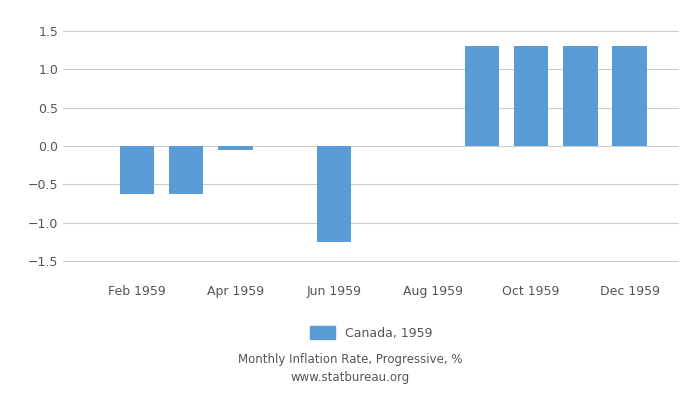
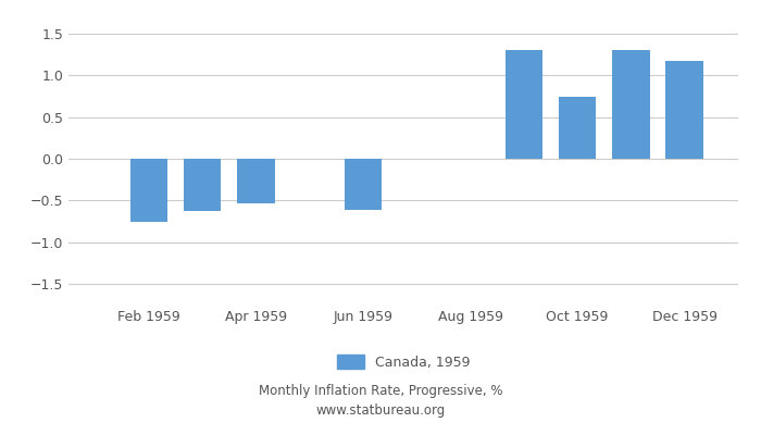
Feb 1959: -0.63 -> -0.76
Apr 1959: -0.05 -> -0.54
Jun 1959: -1.25 -> -0.62
Oct 1959: 1.30 -> 0.74
Dec 1959: 1.30 -> 1.18
